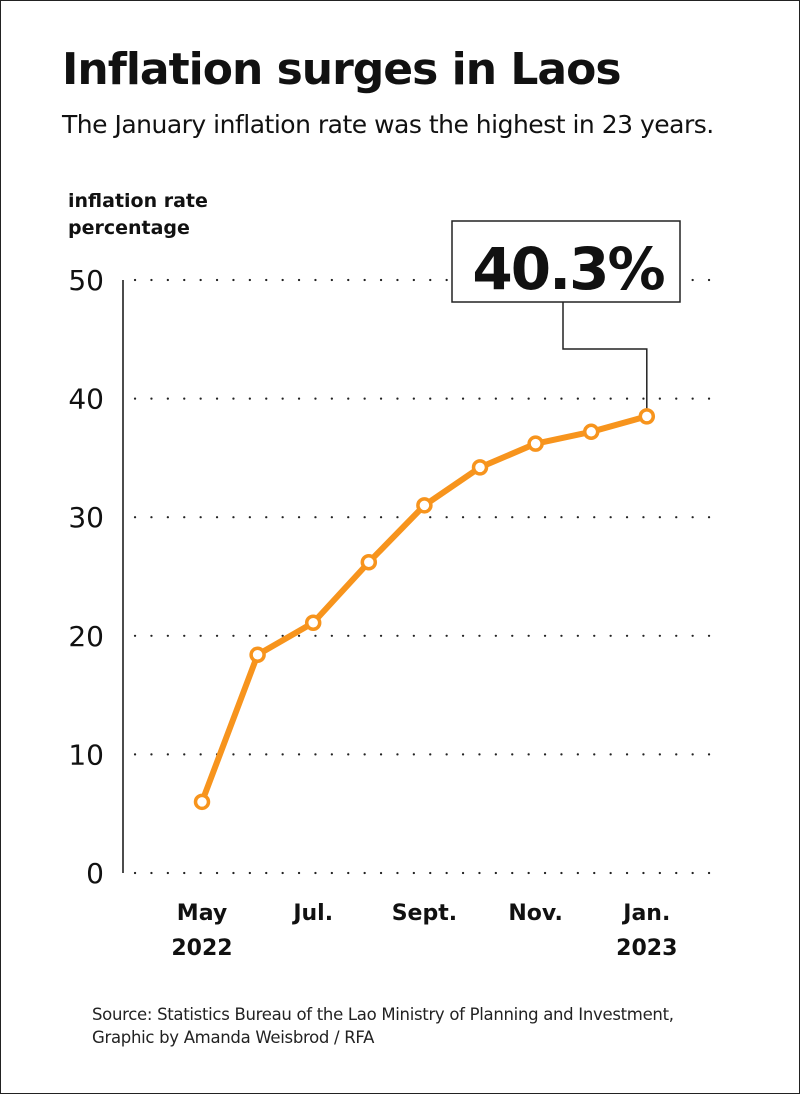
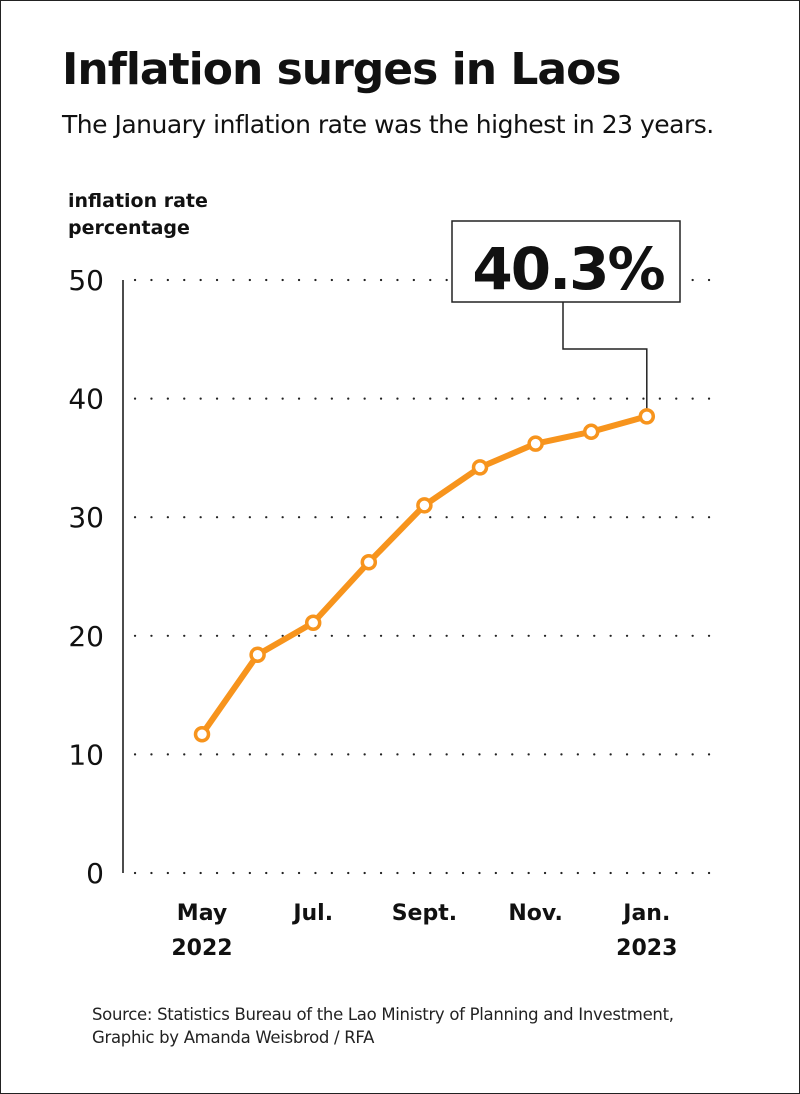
May 2022: 6.0 -> 11.7
